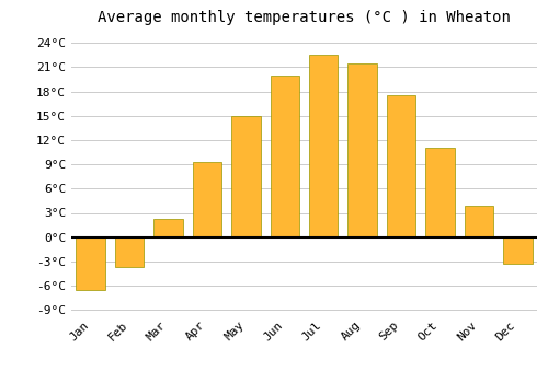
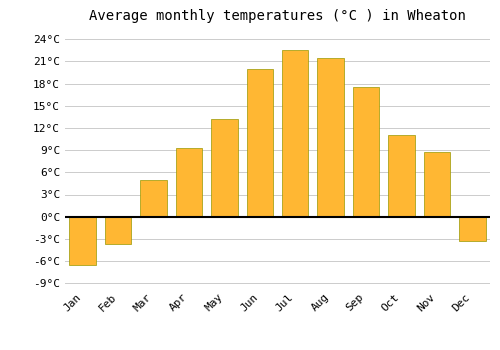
Mar: 2.2°C -> 5.0°C
May: 15.0°C -> 13.2°C
Nov: 3.9°C -> 8.8°C
